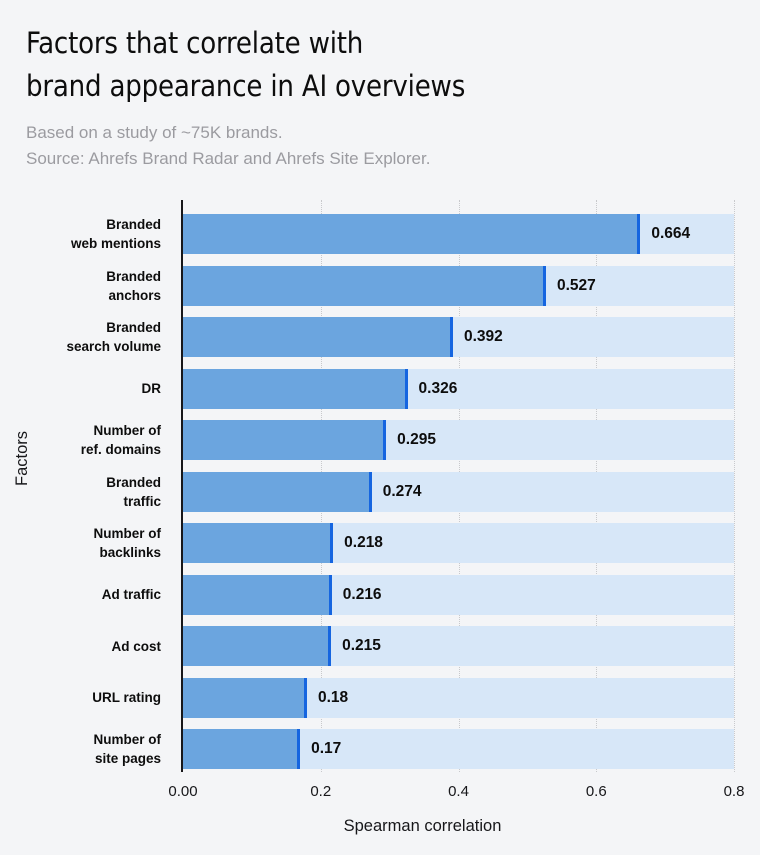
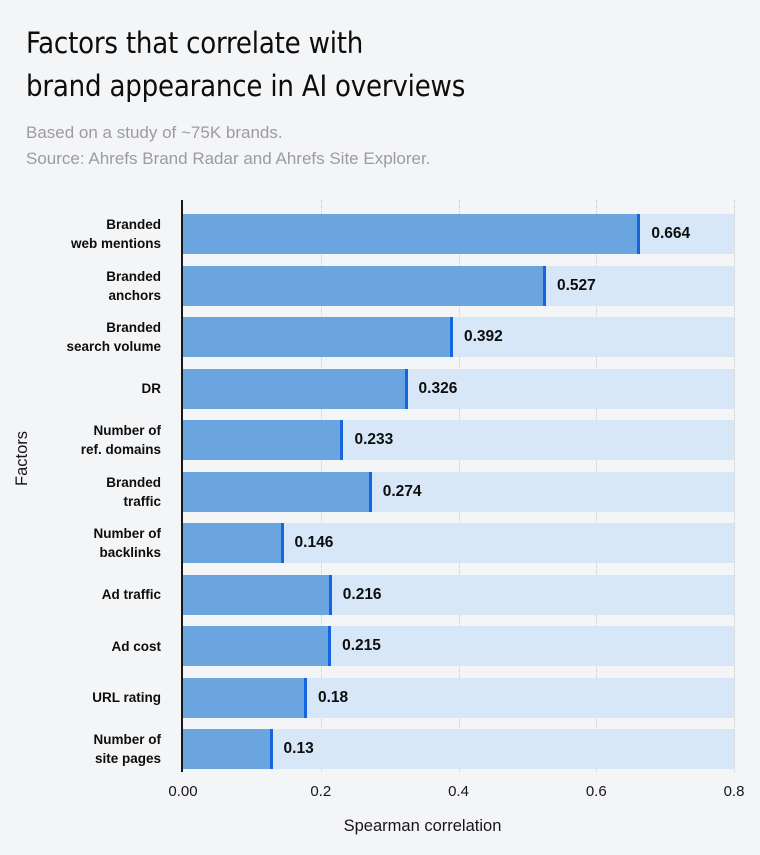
Number of ref. domains: 0.295 -> 0.233
Number of backlinks: 0.218 -> 0.146
Number of site pages: 0.17 -> 0.13
